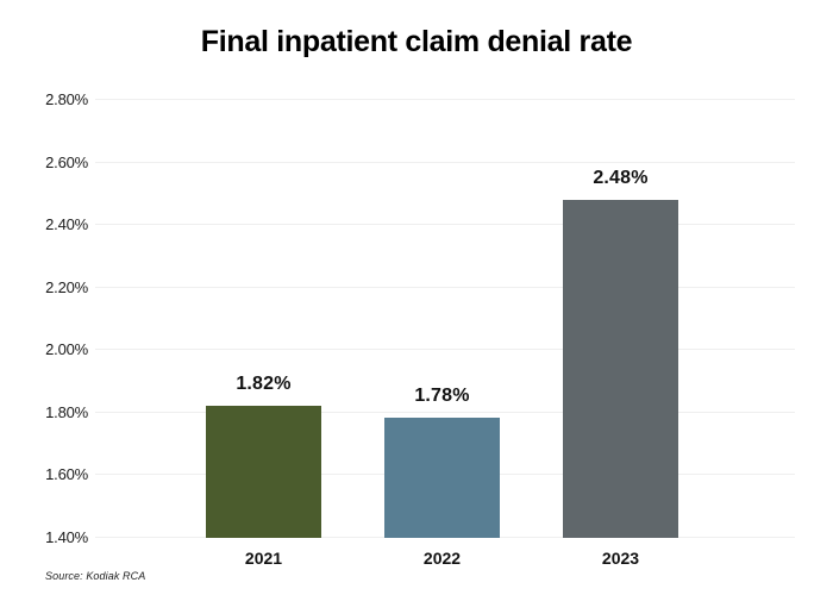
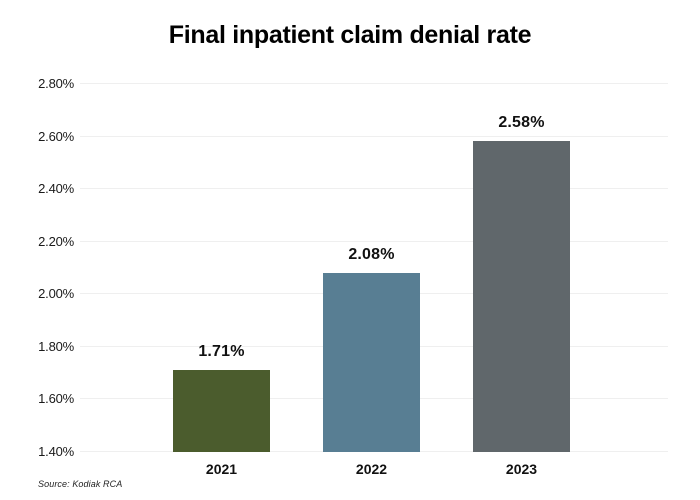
2021: 1.82% -> 1.71%
2022: 1.78% -> 2.08%
2023: 2.48% -> 2.58%
